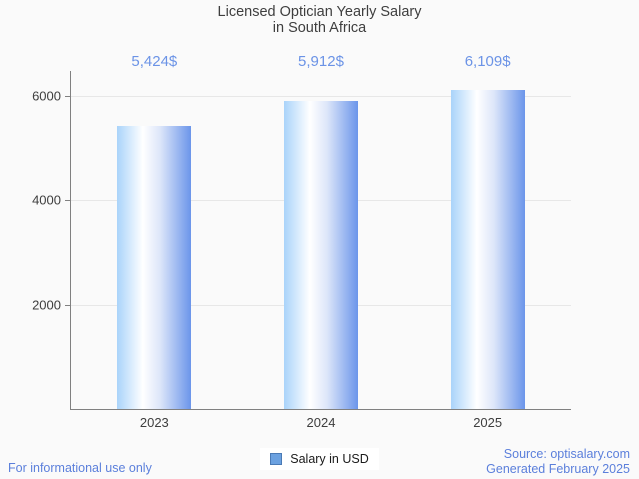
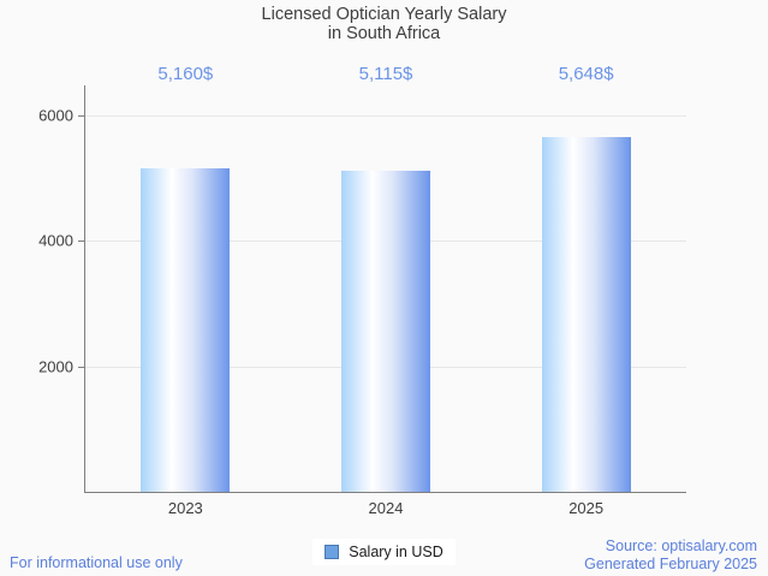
2023: 5,424 -> 5,160
2024: 5,912 -> 5,115
2025: 6,109 -> 5,648
